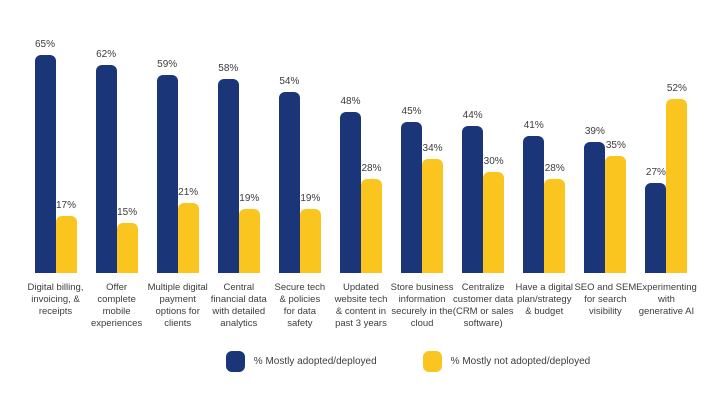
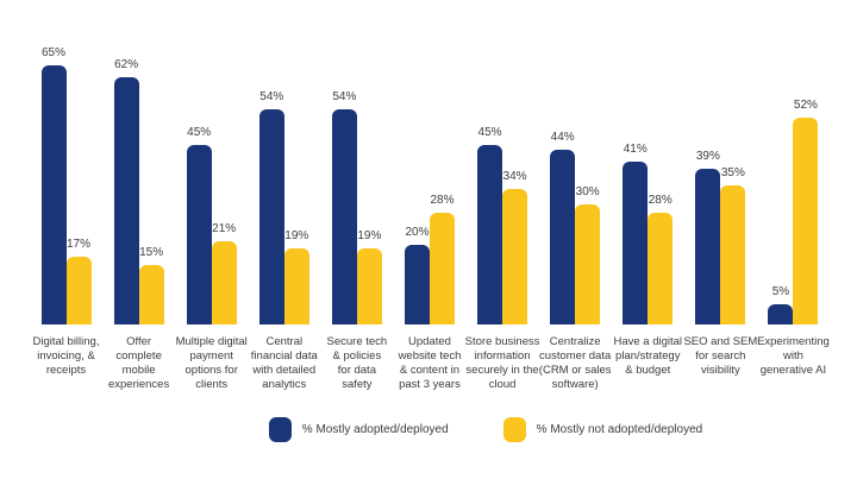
% Mostly adopted/deployed/Multiple digital payment options for clients: 59% -> 45%
% Mostly adopted/deployed/Central financial data with detailed analytics: 58% -> 54%
% Mostly adopted/deployed/Updated website tech & content in past 3 years: 48% -> 20%
% Mostly adopted/deployed/Experimenting with generative AI: 27% -> 5%
